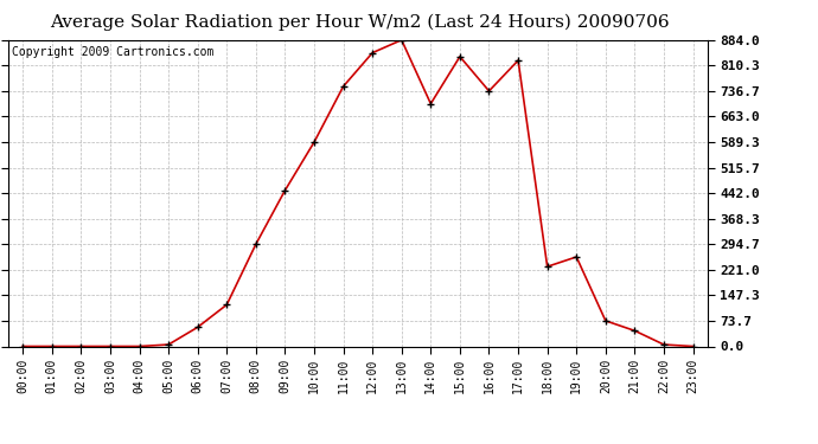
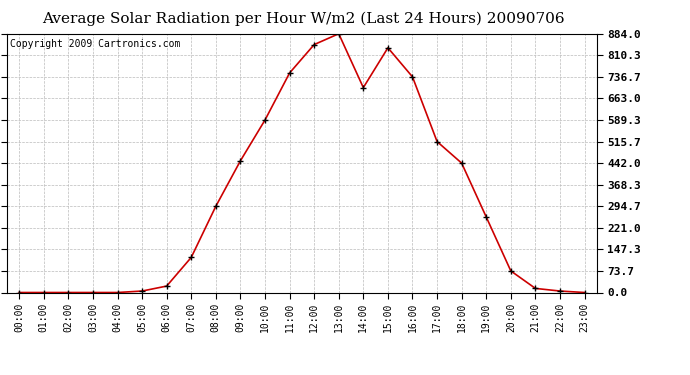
06:00: 55 -> 22
17:00: 825 -> 516
18:00: 230 -> 442
21:00: 45 -> 14
